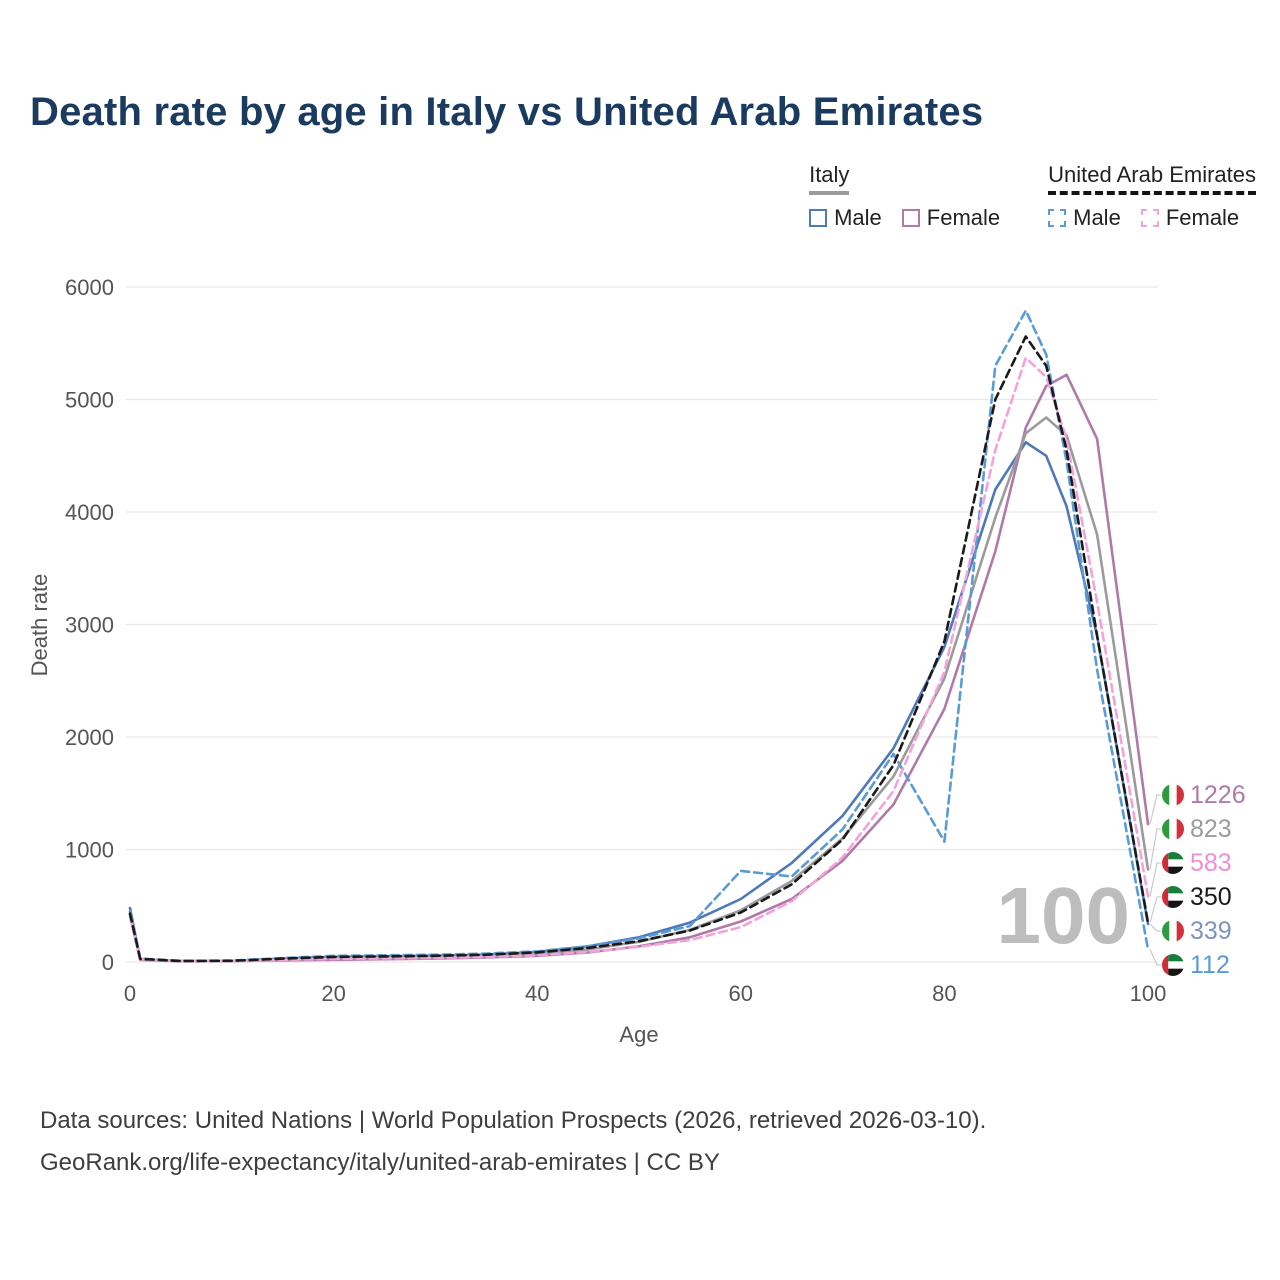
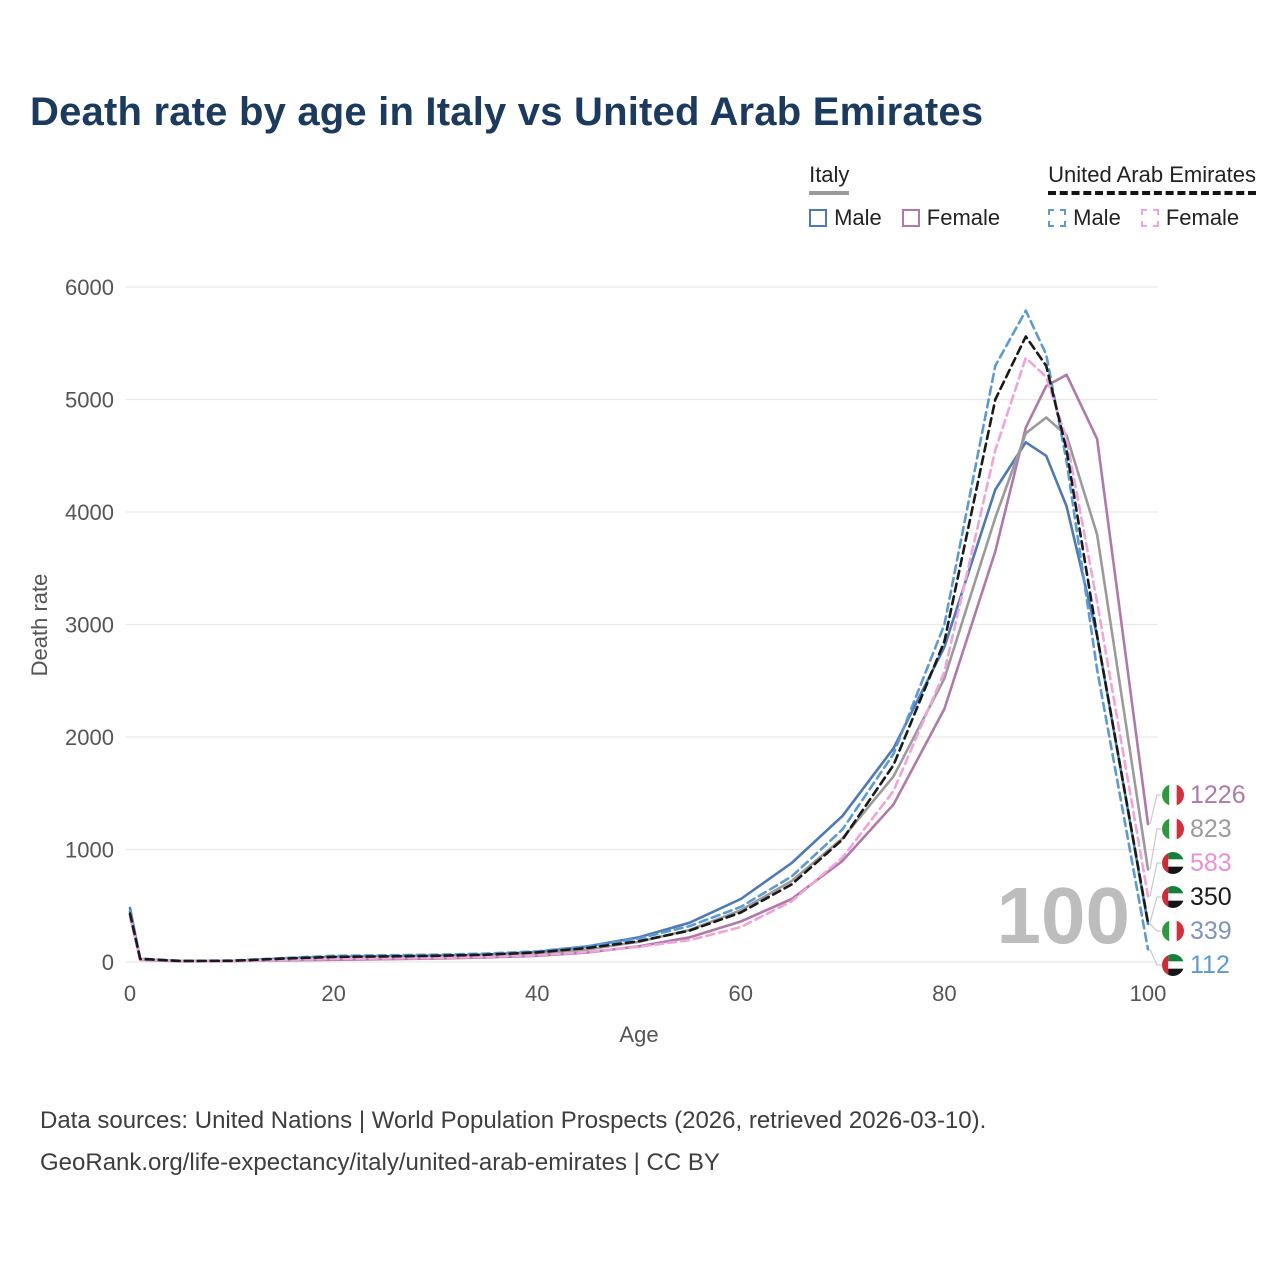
United Arab Emirates Male/60: 810 -> 490
United Arab Emirates Male/80: 1070 -> 3000
